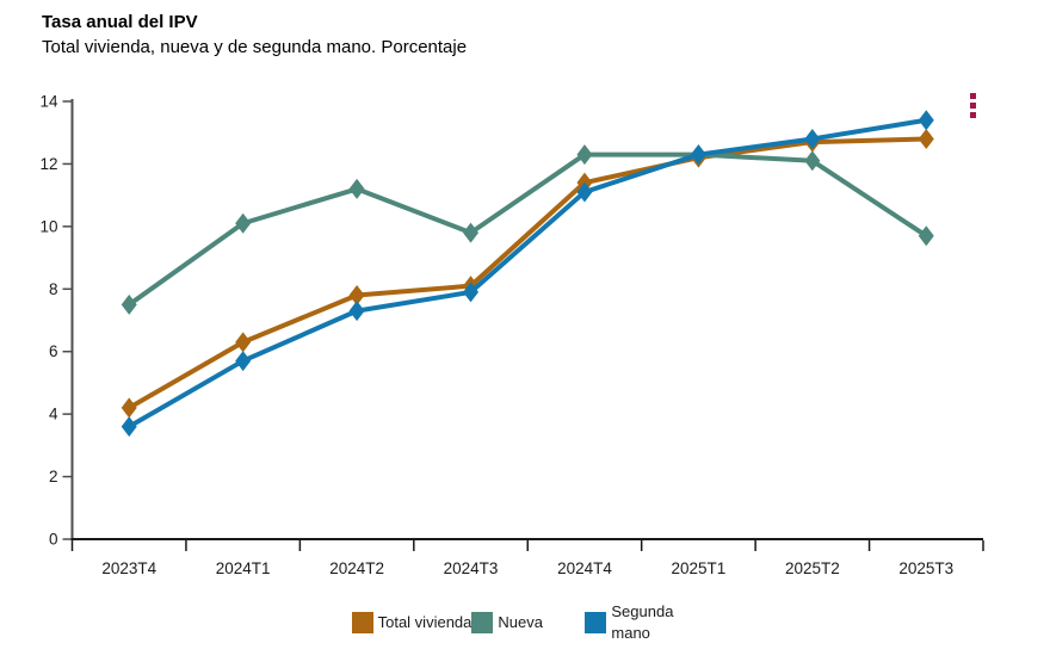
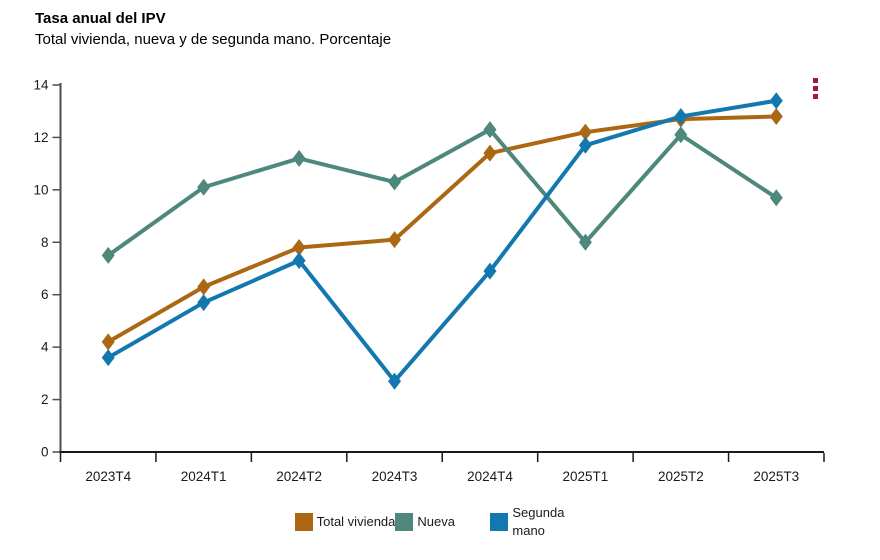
Nueva/2024T3: 9.8 -> 10.3
Segunda mano/2024T3: 7.9 -> 2.7
Segunda mano/2024T4: 11.1 -> 6.9
Nueva/2025T1: 12.3 -> 8.0
Segunda mano/2025T1: 12.3 -> 11.7
